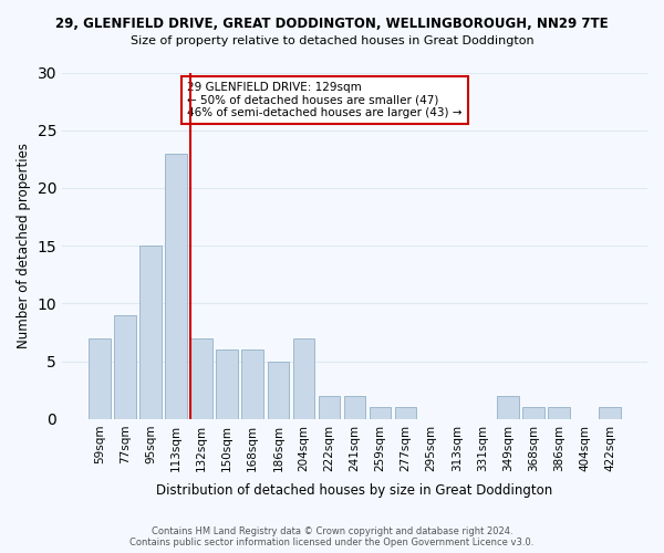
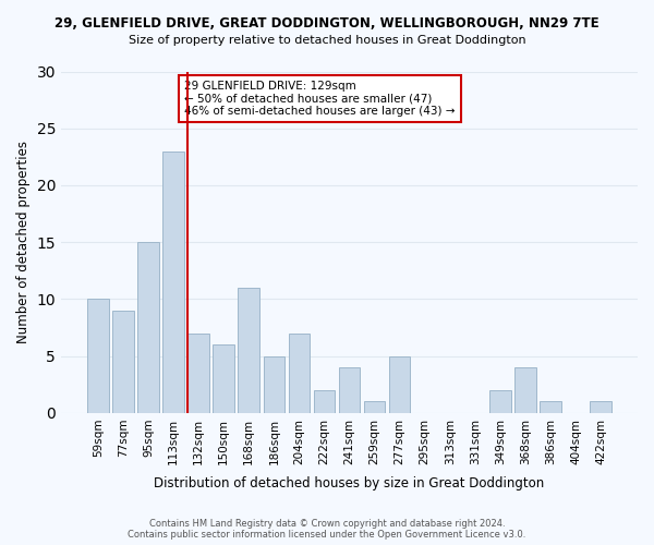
59sqm: 7 -> 10
168sqm: 6 -> 11
241sqm: 2 -> 4
277sqm: 1 -> 5
368sqm: 1 -> 4
